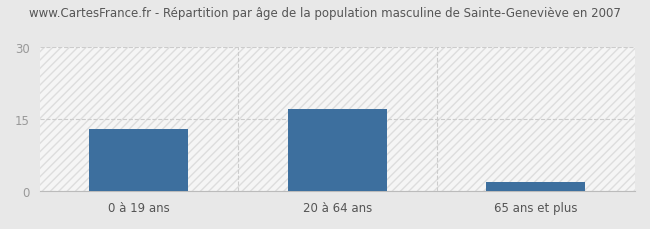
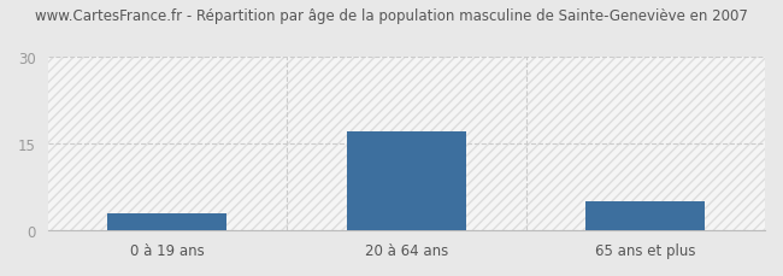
0 à 19 ans: 13 -> 3
65 ans et plus: 2 -> 5
